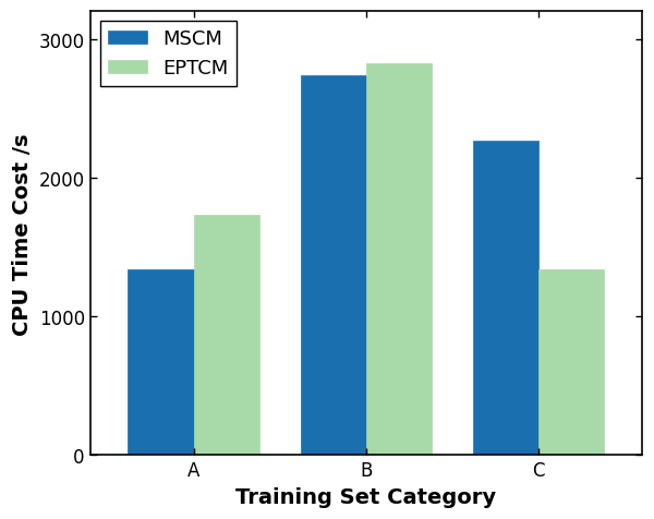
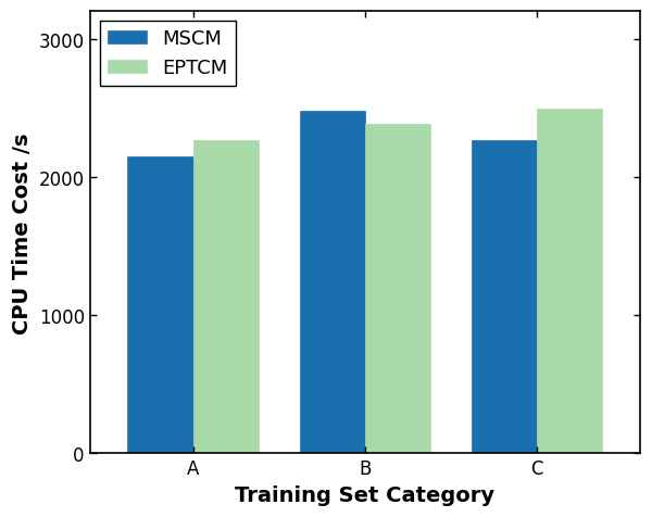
MSCM/A: 1340 -> 2150
EPTCM/A: 1730 -> 2270
MSCM/B: 2740 -> 2480
EPTCM/B: 2820 -> 2380
EPTCM/C: 1340 -> 2490
